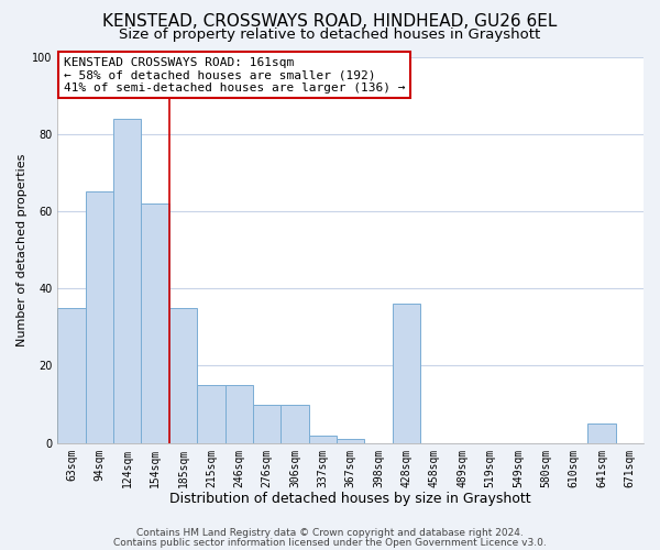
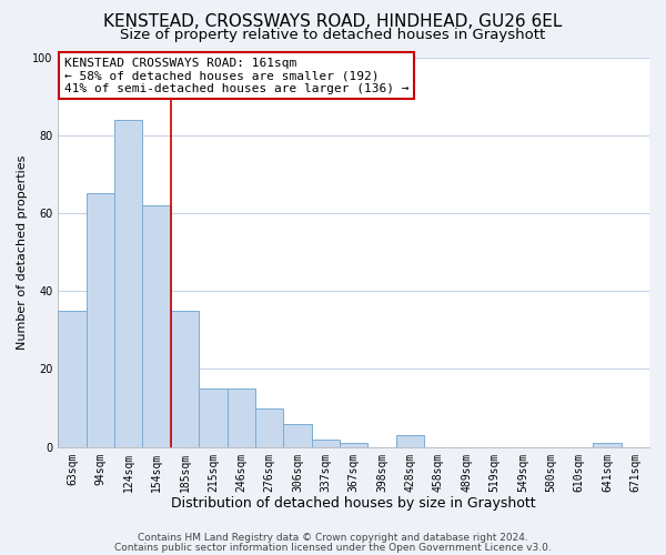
306sqm: 10 -> 6
428sqm: 36 -> 3
641sqm: 5 -> 1
